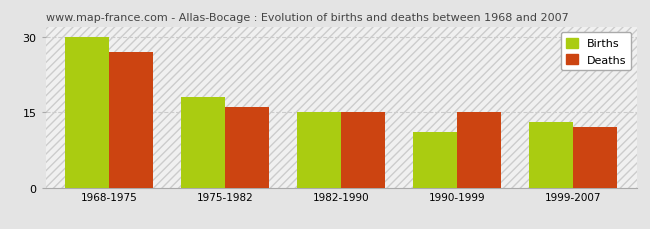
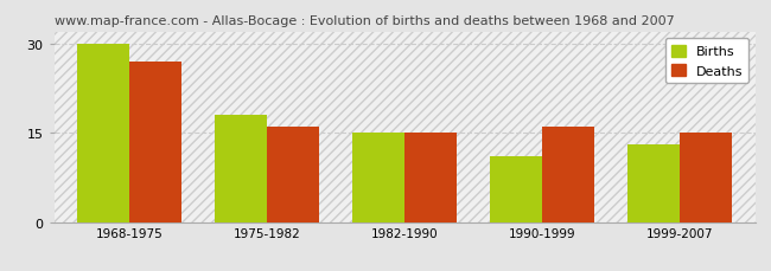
Deaths/1990-1999: 15 -> 16
Deaths/1999-2007: 12 -> 15
